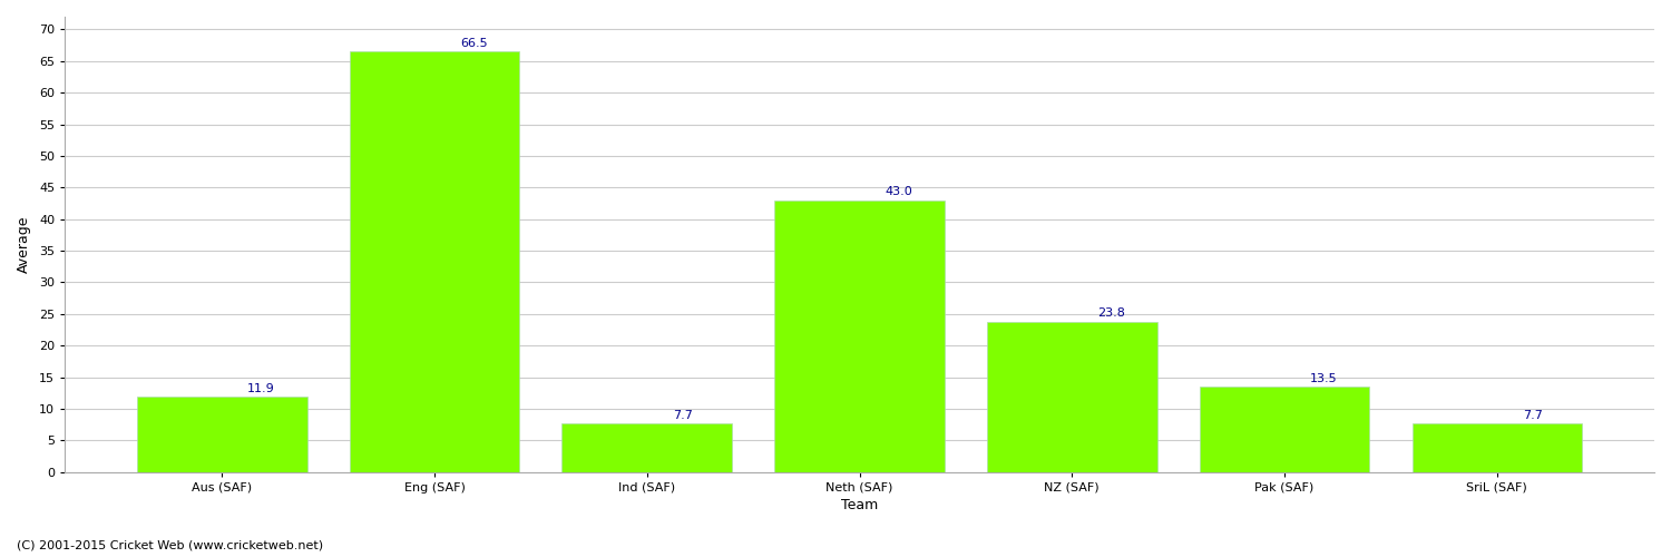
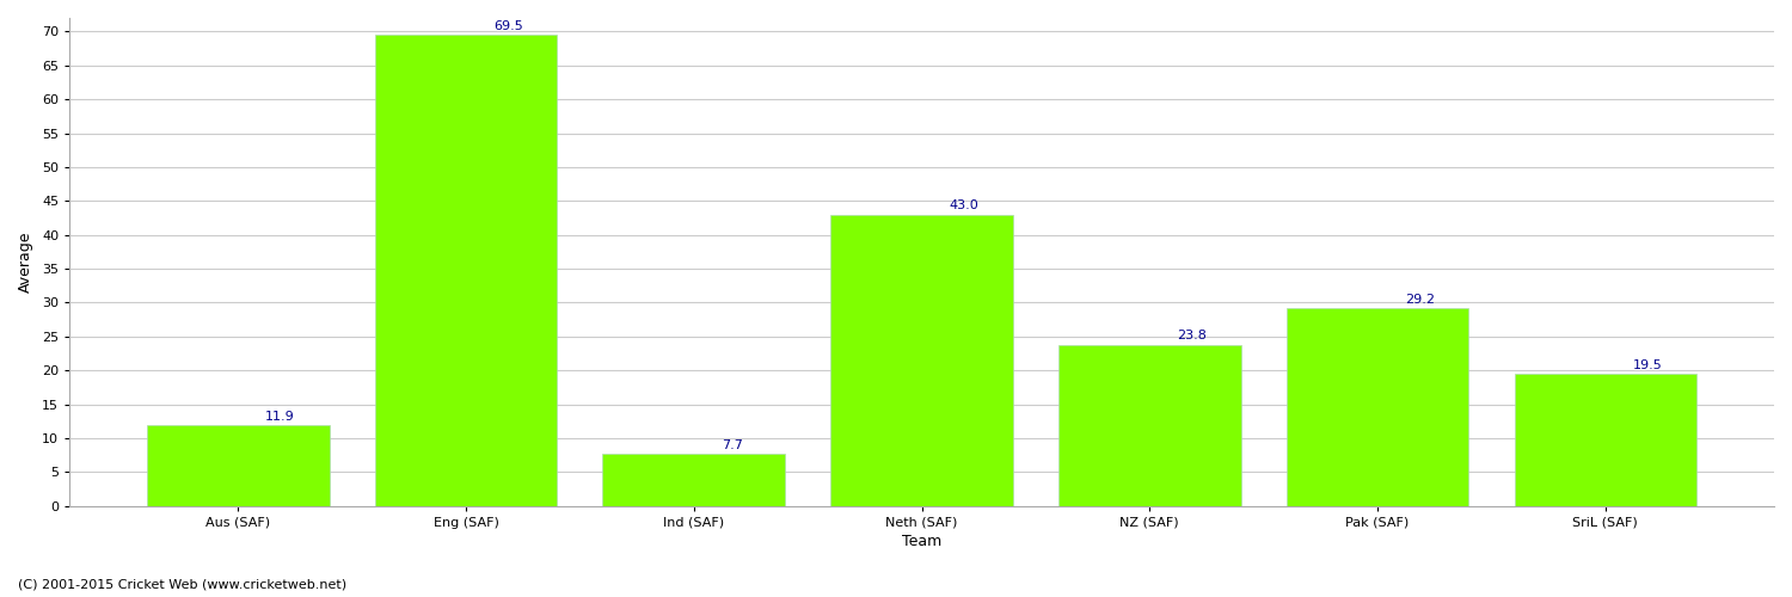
Eng (SAF): 66.5 -> 69.5
Pak (SAF): 13.5 -> 29.2
SriL (SAF): 7.7 -> 19.5
